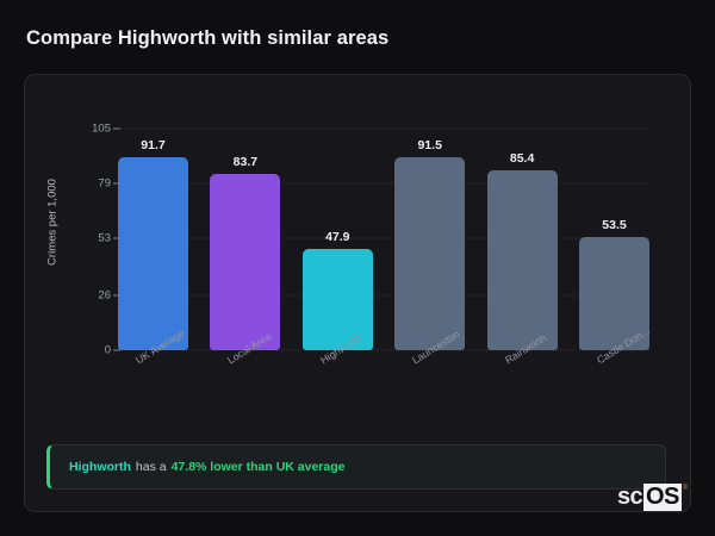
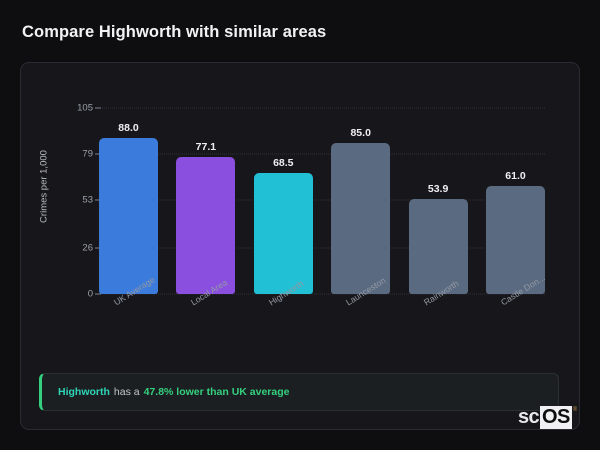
UK Average: 91.7 -> 88.0
Local Area: 83.7 -> 77.1
Highworth: 47.9 -> 68.5
Launceston: 91.5 -> 85.0
Rainworth: 85.4 -> 53.9
Castle Don...: 53.5 -> 61.0
